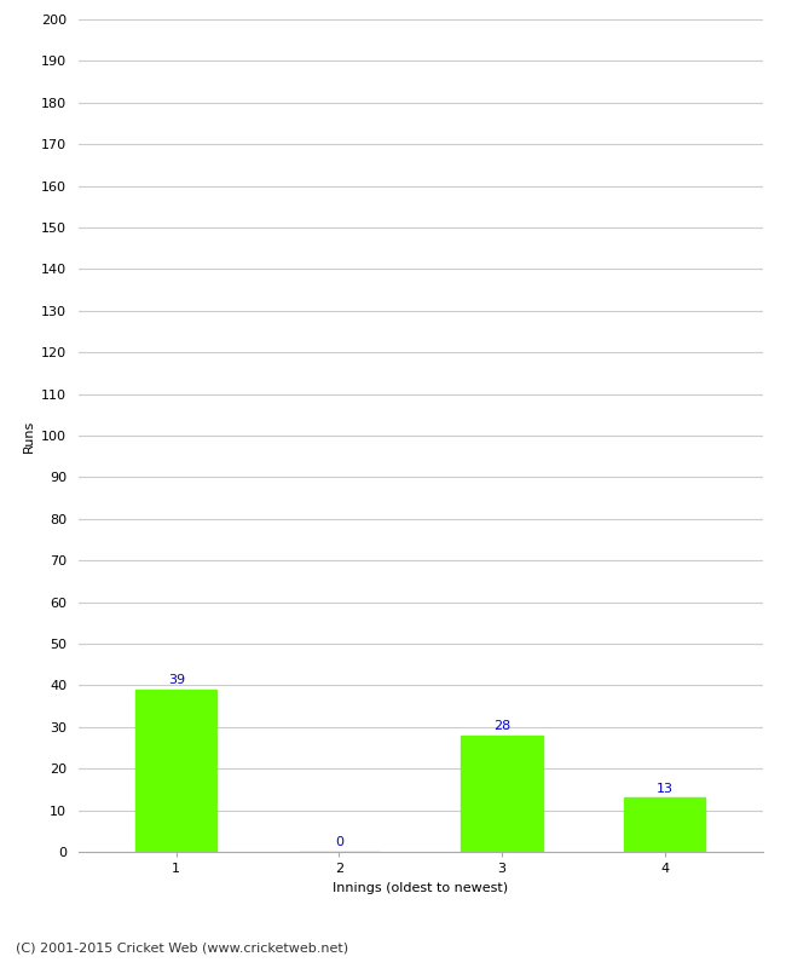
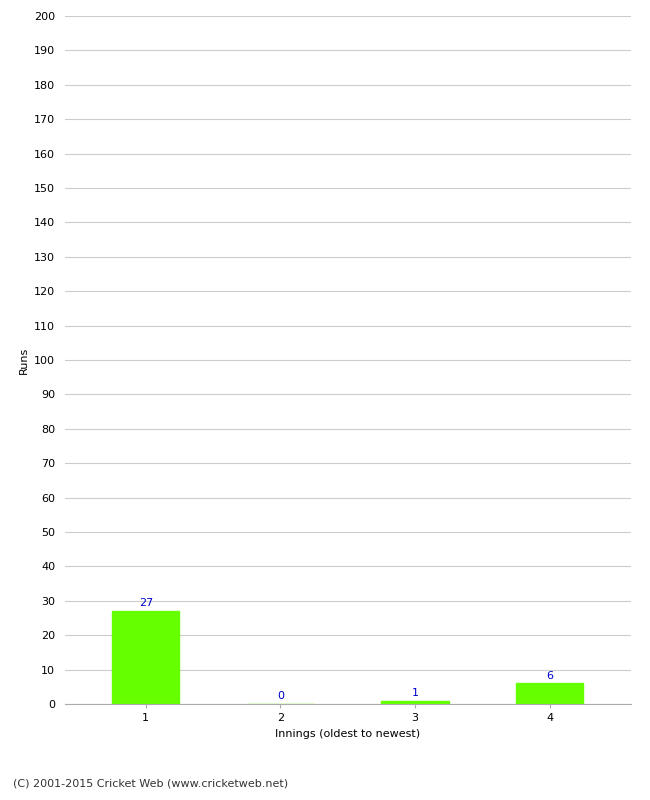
1: 39 -> 27
3: 28 -> 1
4: 13 -> 6
